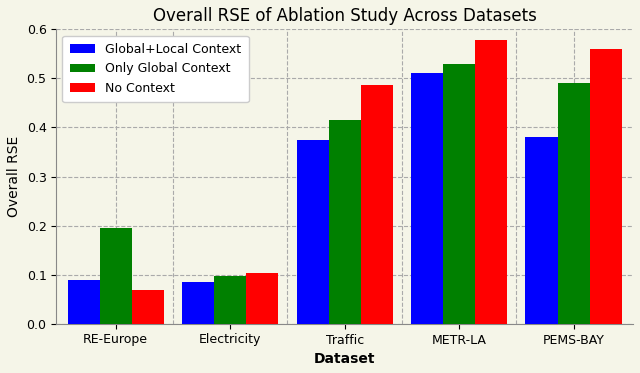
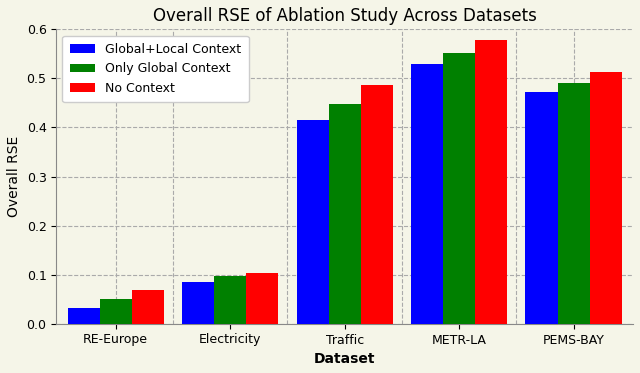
Global+Local Context/RE-Europe: 0.090 -> 0.033
Only Global Context/RE-Europe: 0.195 -> 0.050
Global+Local Context/Traffic: 0.375 -> 0.416
Only Global Context/Traffic: 0.415 -> 0.447
Global+Local Context/METR-LA: 0.510 -> 0.530
Only Global Context/METR-LA: 0.530 -> 0.552
Global+Local Context/PEMS-BAY: 0.380 -> 0.472
No Context/PEMS-BAY: 0.560 -> 0.512
